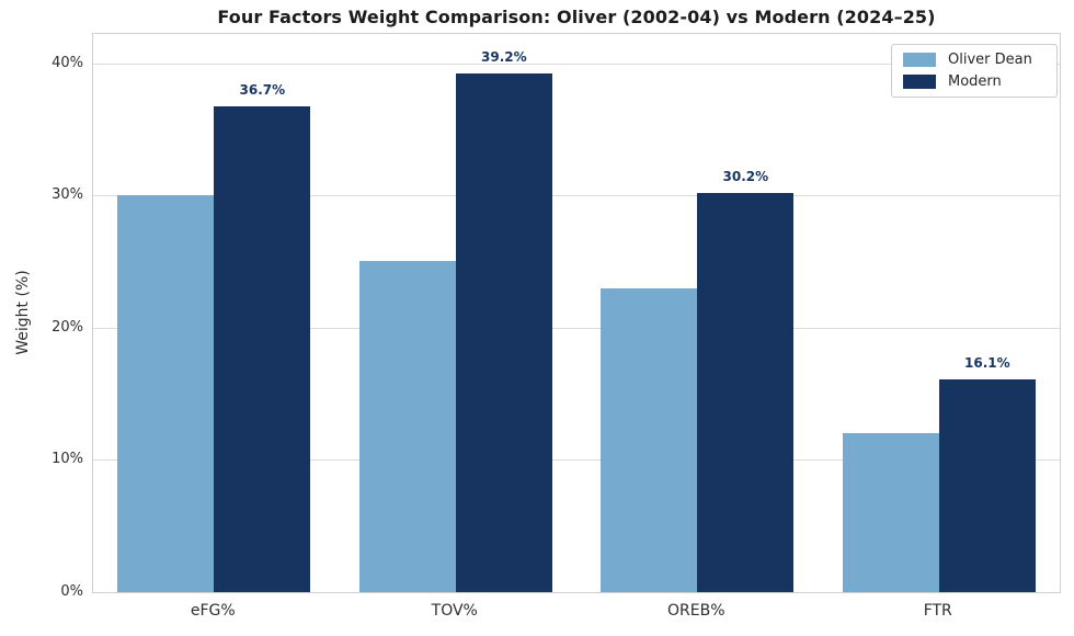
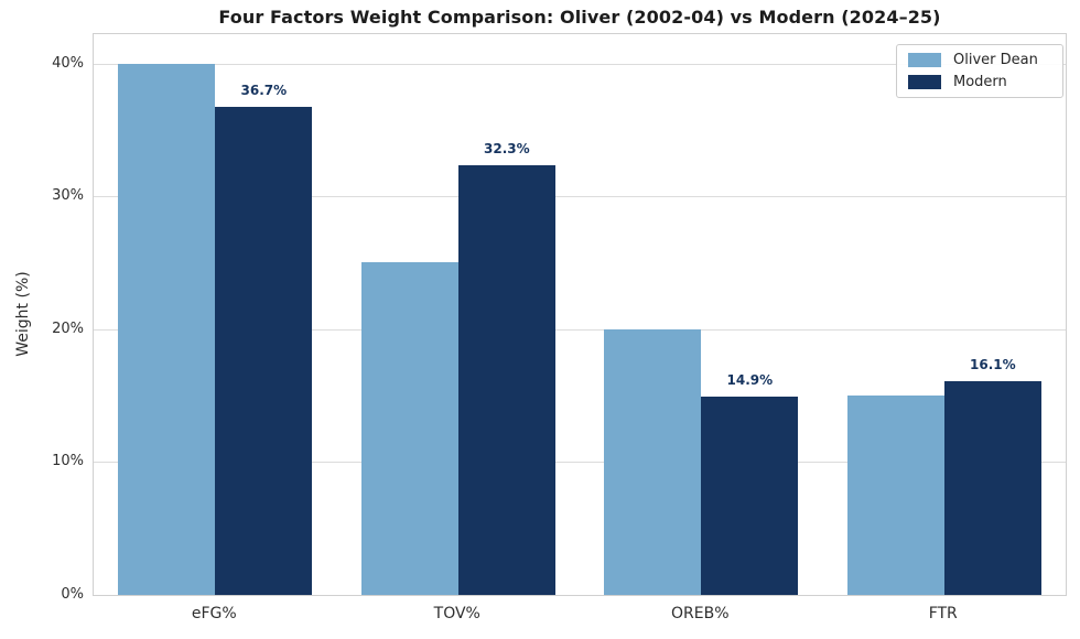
Oliver Dean/eFG%: 30% -> 40%
Modern/TOV%: 39.2% -> 32.3%
Oliver Dean/OREB%: 23% -> 20%
Modern/OREB%: 30.2% -> 14.9%
Oliver Dean/FTR: 12% -> 15%
